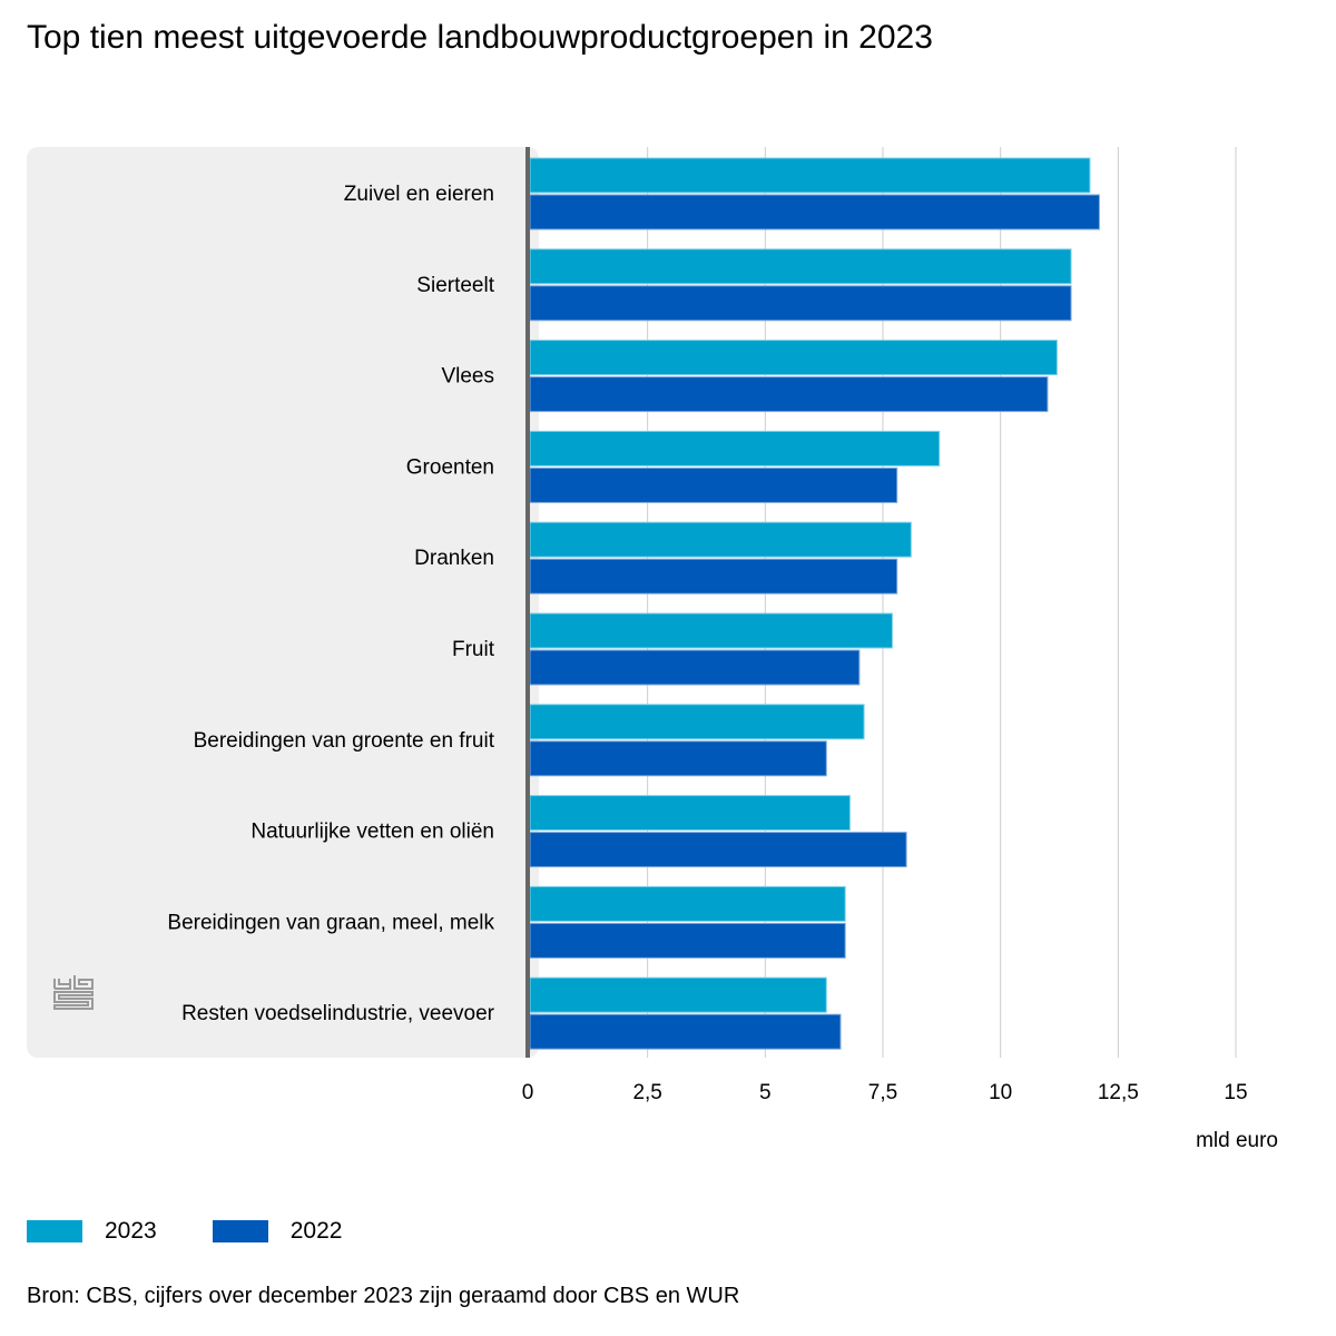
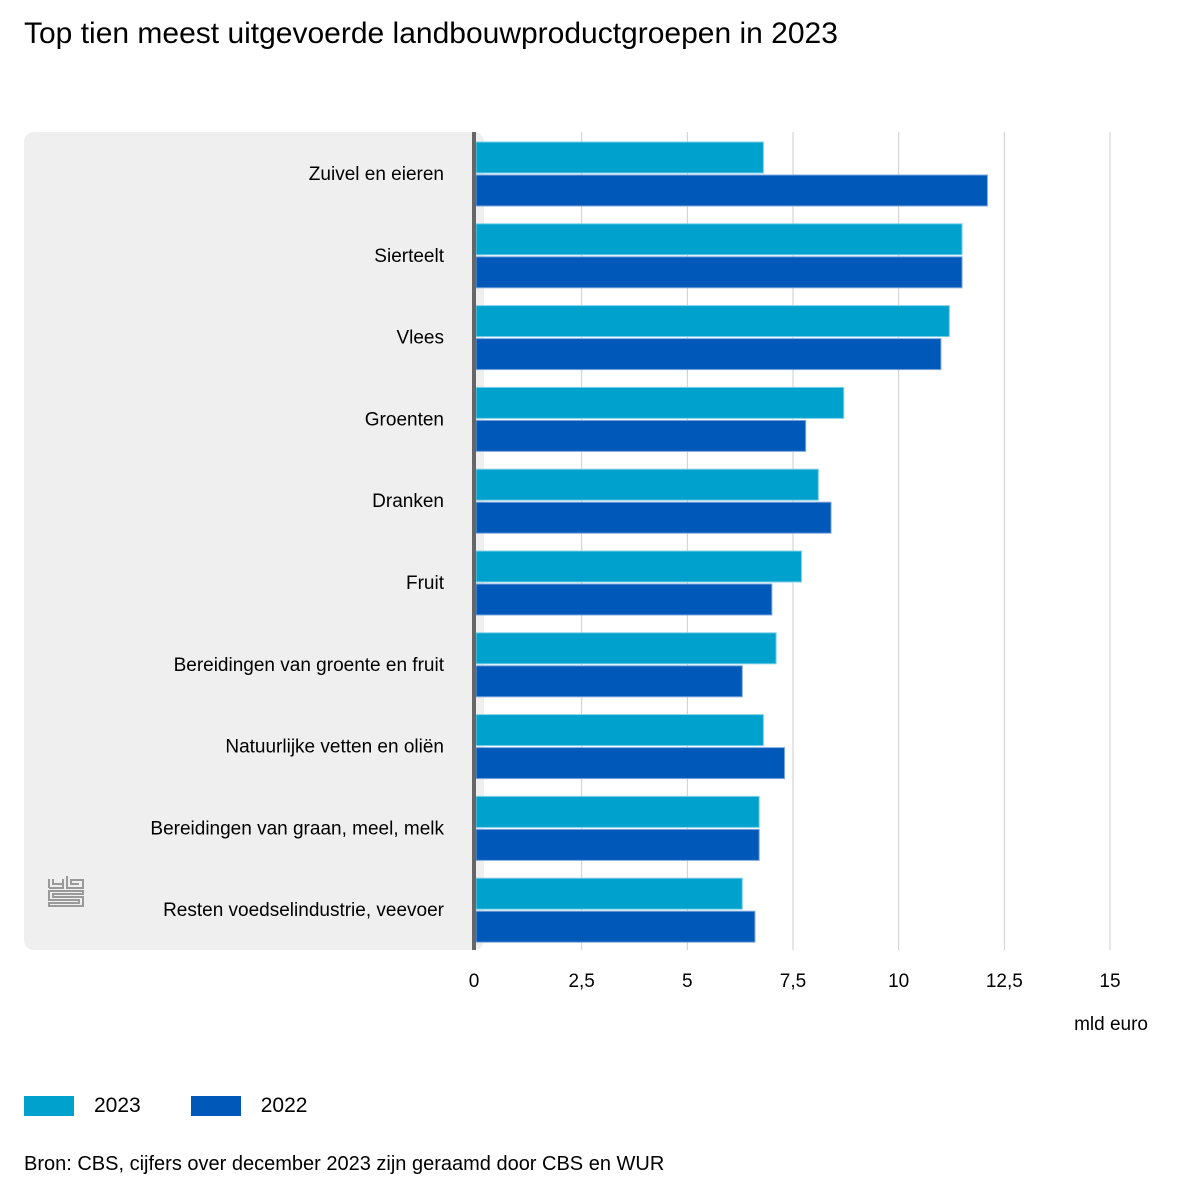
2023/Zuivel en eieren: 11.9 -> 6.8
2022/Dranken: 7.8 -> 8.4
2022/Natuurlijke vetten en oliën: 8.0 -> 7.3
